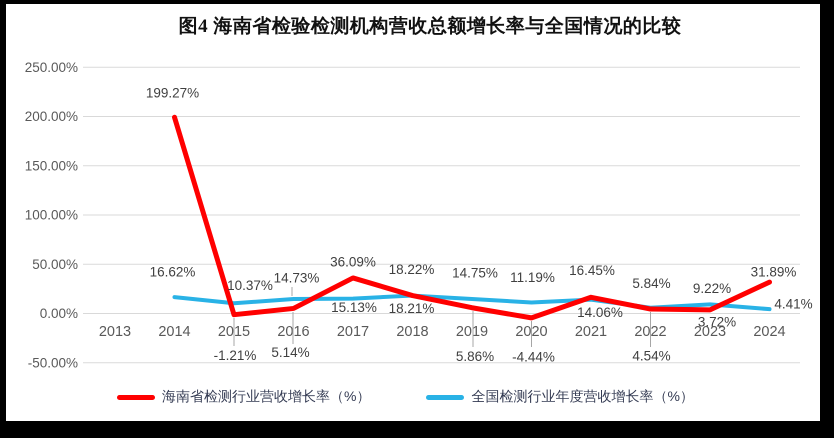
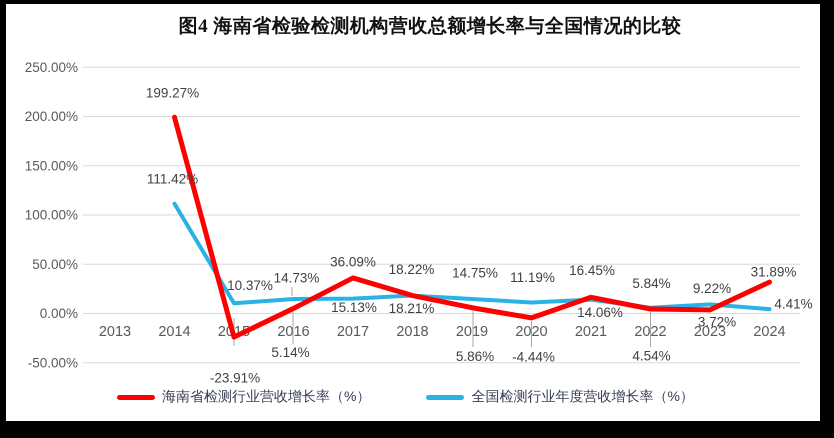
全国检测行业年度营收增长率（%）/2014: 16.62% -> 111.42%
海南省检测行业营收增长率（%）/2015: -1.21% -> -23.91%
